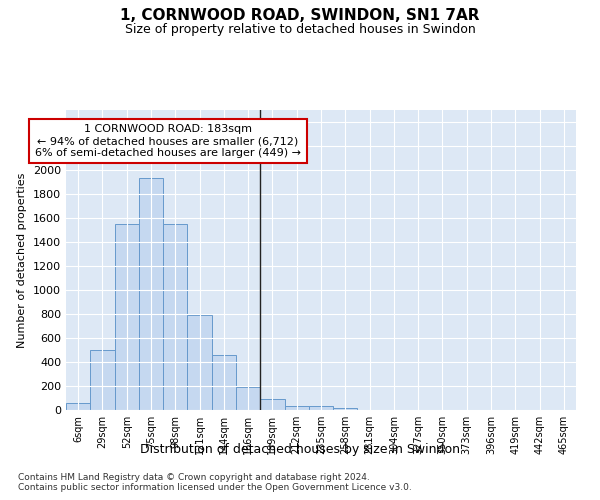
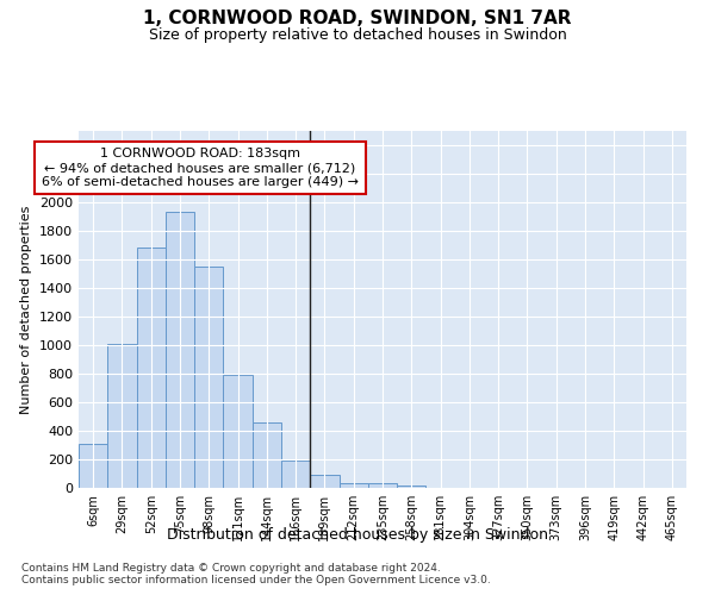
6sqm: 60 -> 310
29sqm: 500 -> 1010
52sqm: 1550 -> 1680
